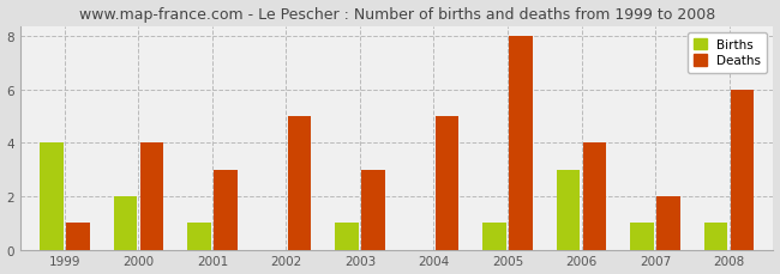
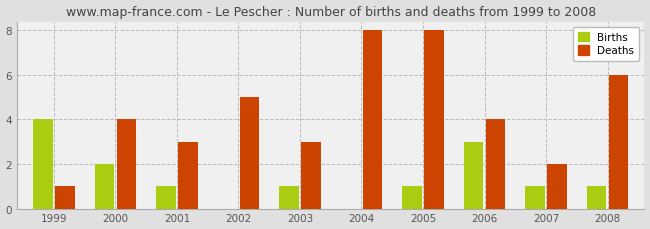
Deaths/2004: 5 -> 8
